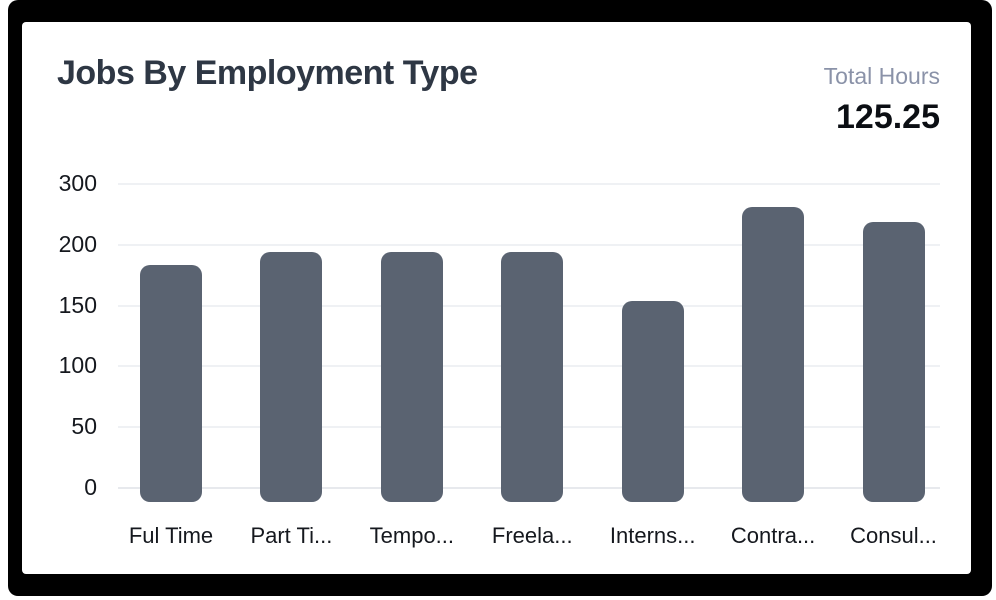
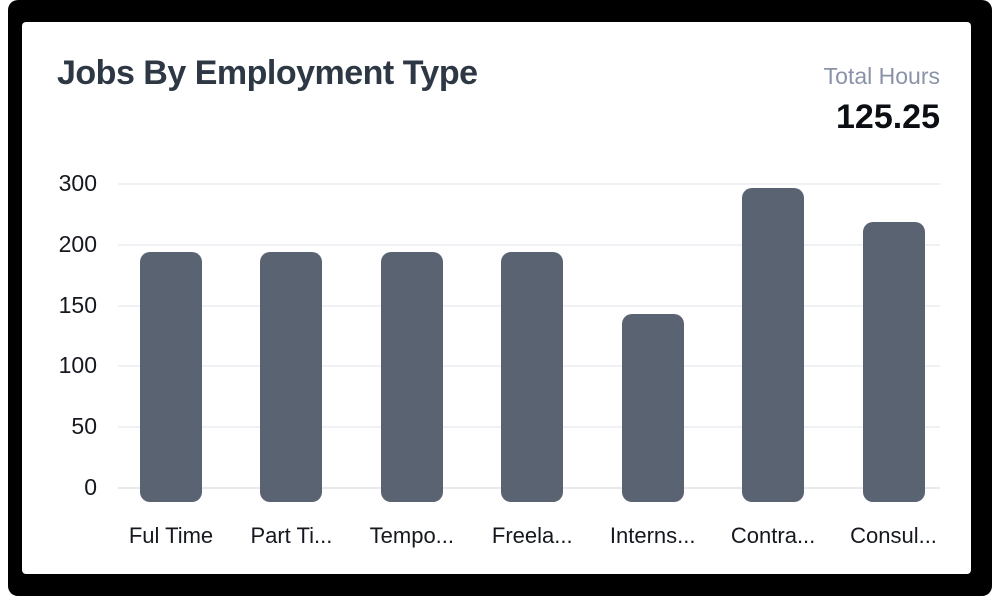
Ful Time: 183 -> 194
Interns...: 154 -> 143
Contra...: 262 -> 293
